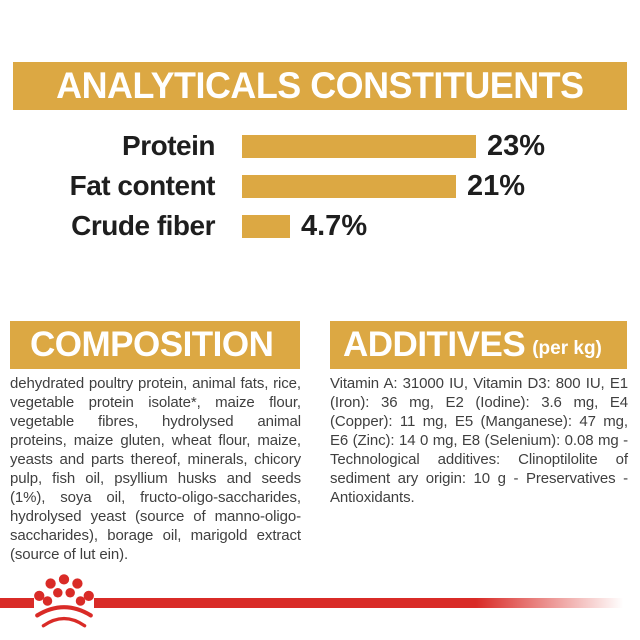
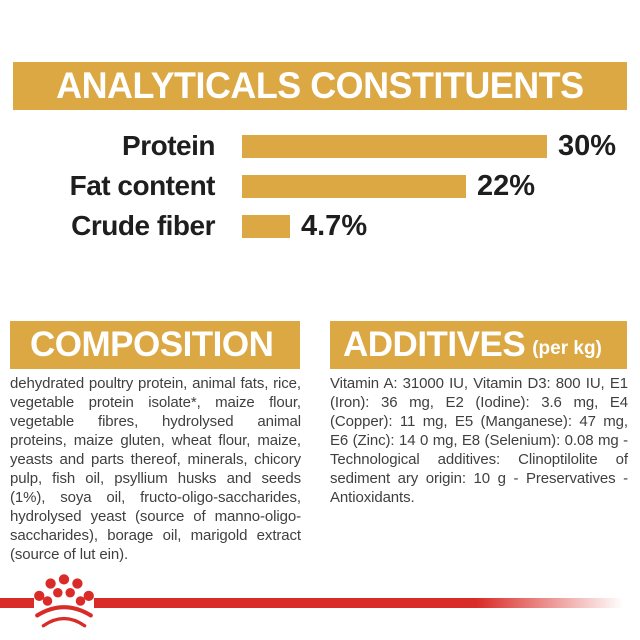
Protein: 23% -> 30%
Fat content: 21% -> 22%
